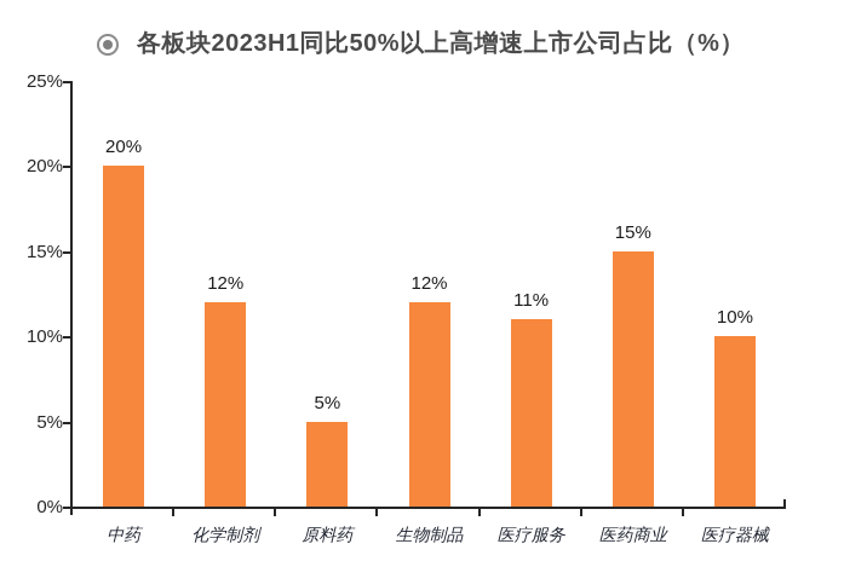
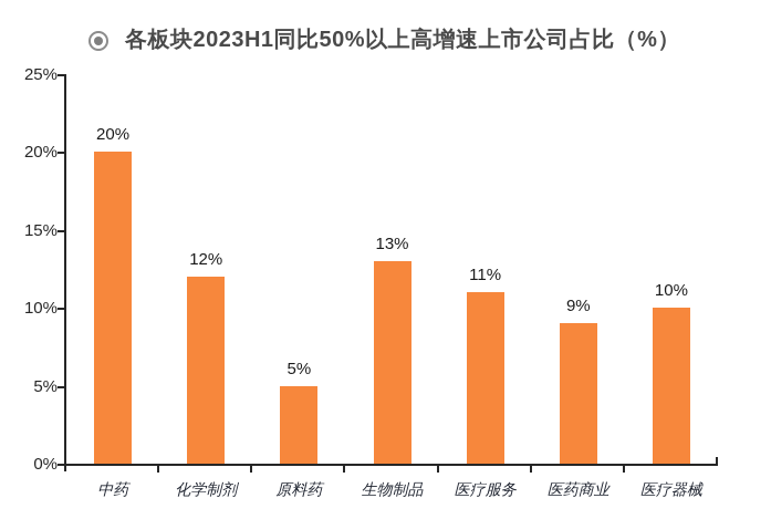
生物制品: 12% -> 13%
医药商业: 15% -> 9%
